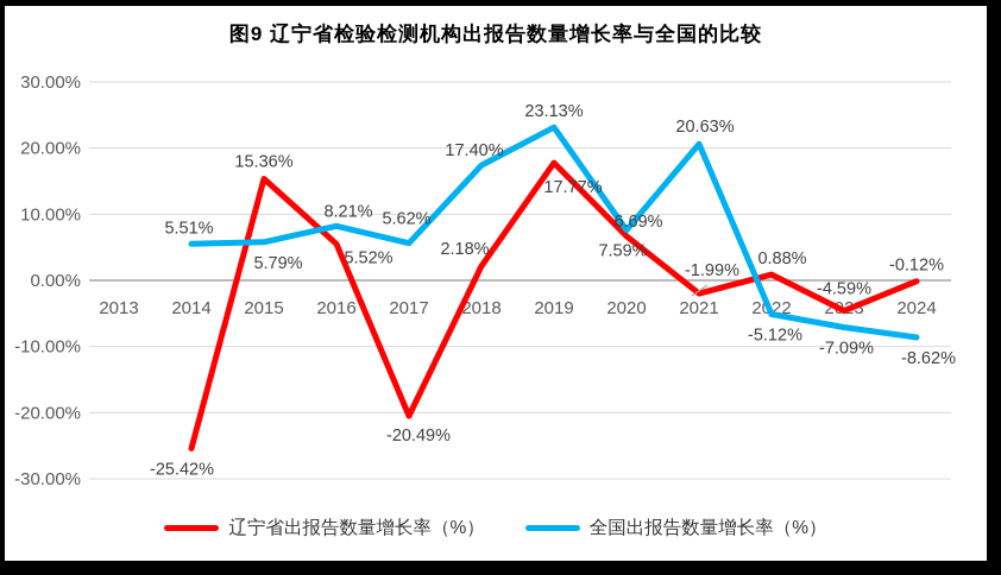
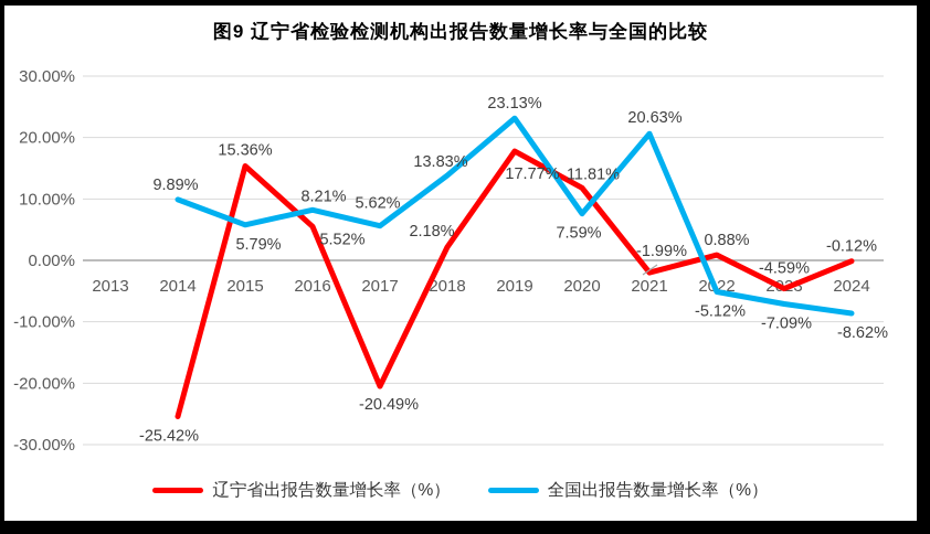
全国出报告数量增长率（%）/2014: 5.51% -> 9.89%
全国出报告数量增长率（%）/2018: 17.40% -> 13.83%
辽宁省出报告数量增长率（%）/2020: 6.69% -> 11.81%
